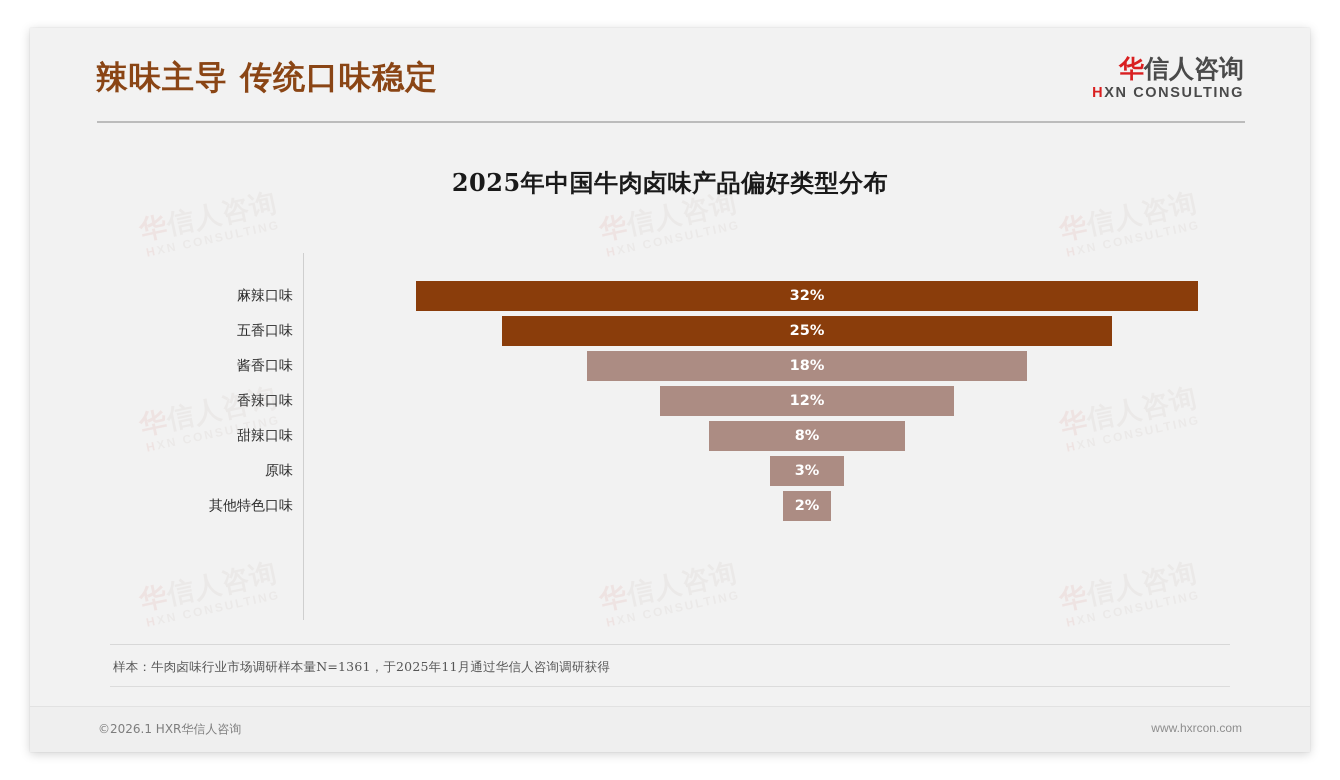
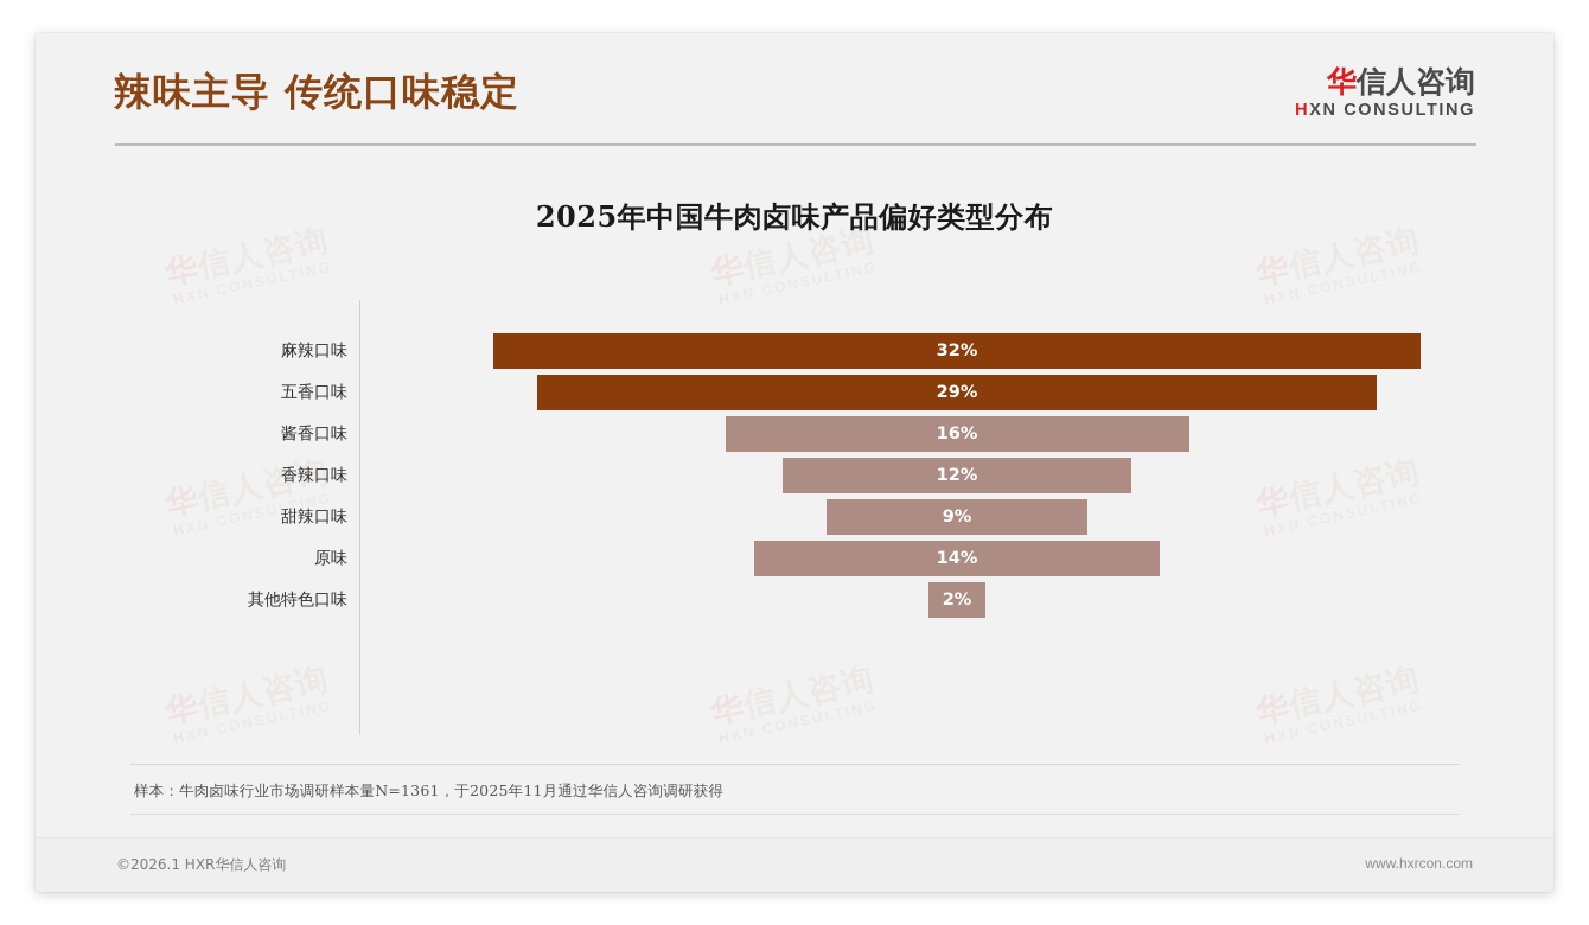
五香口味: 25% -> 29%
酱香口味: 18% -> 16%
甜辣口味: 8% -> 9%
原味: 3% -> 14%
